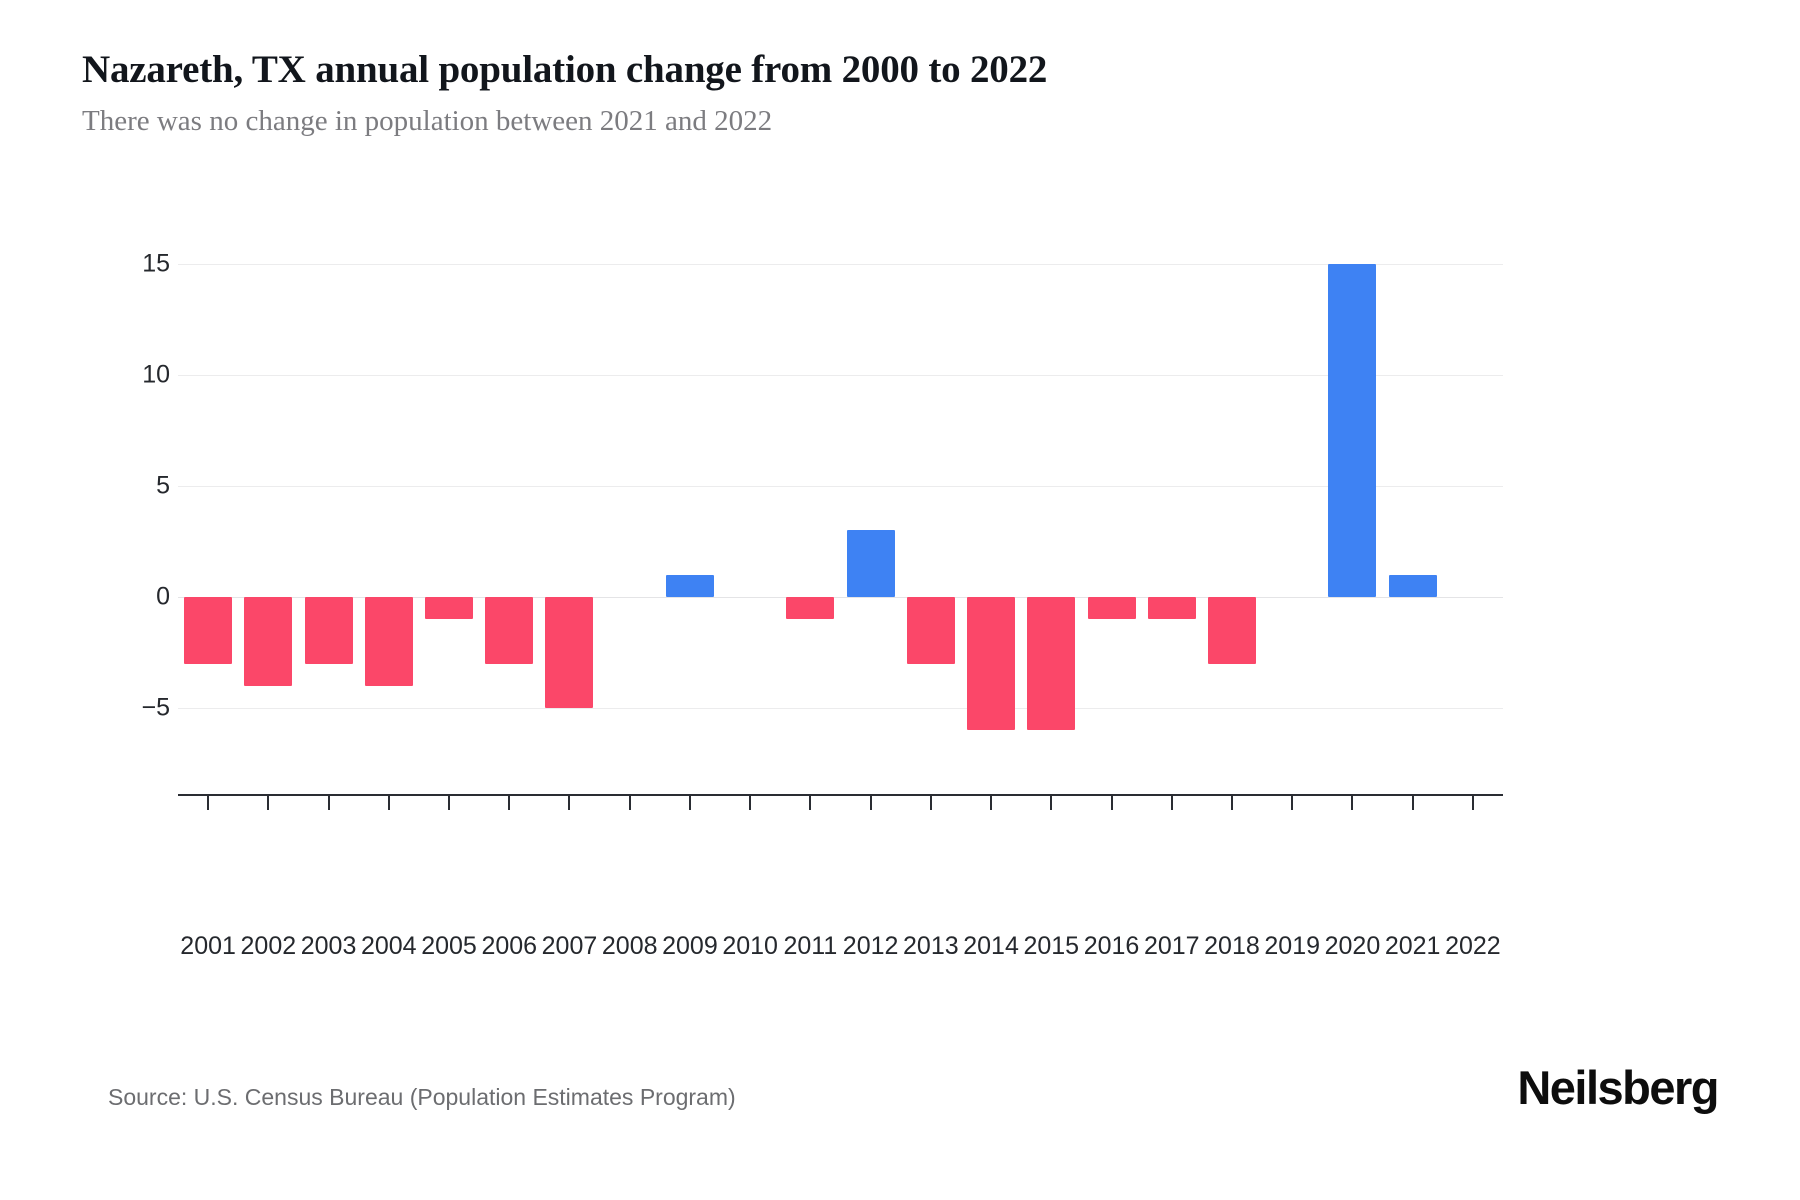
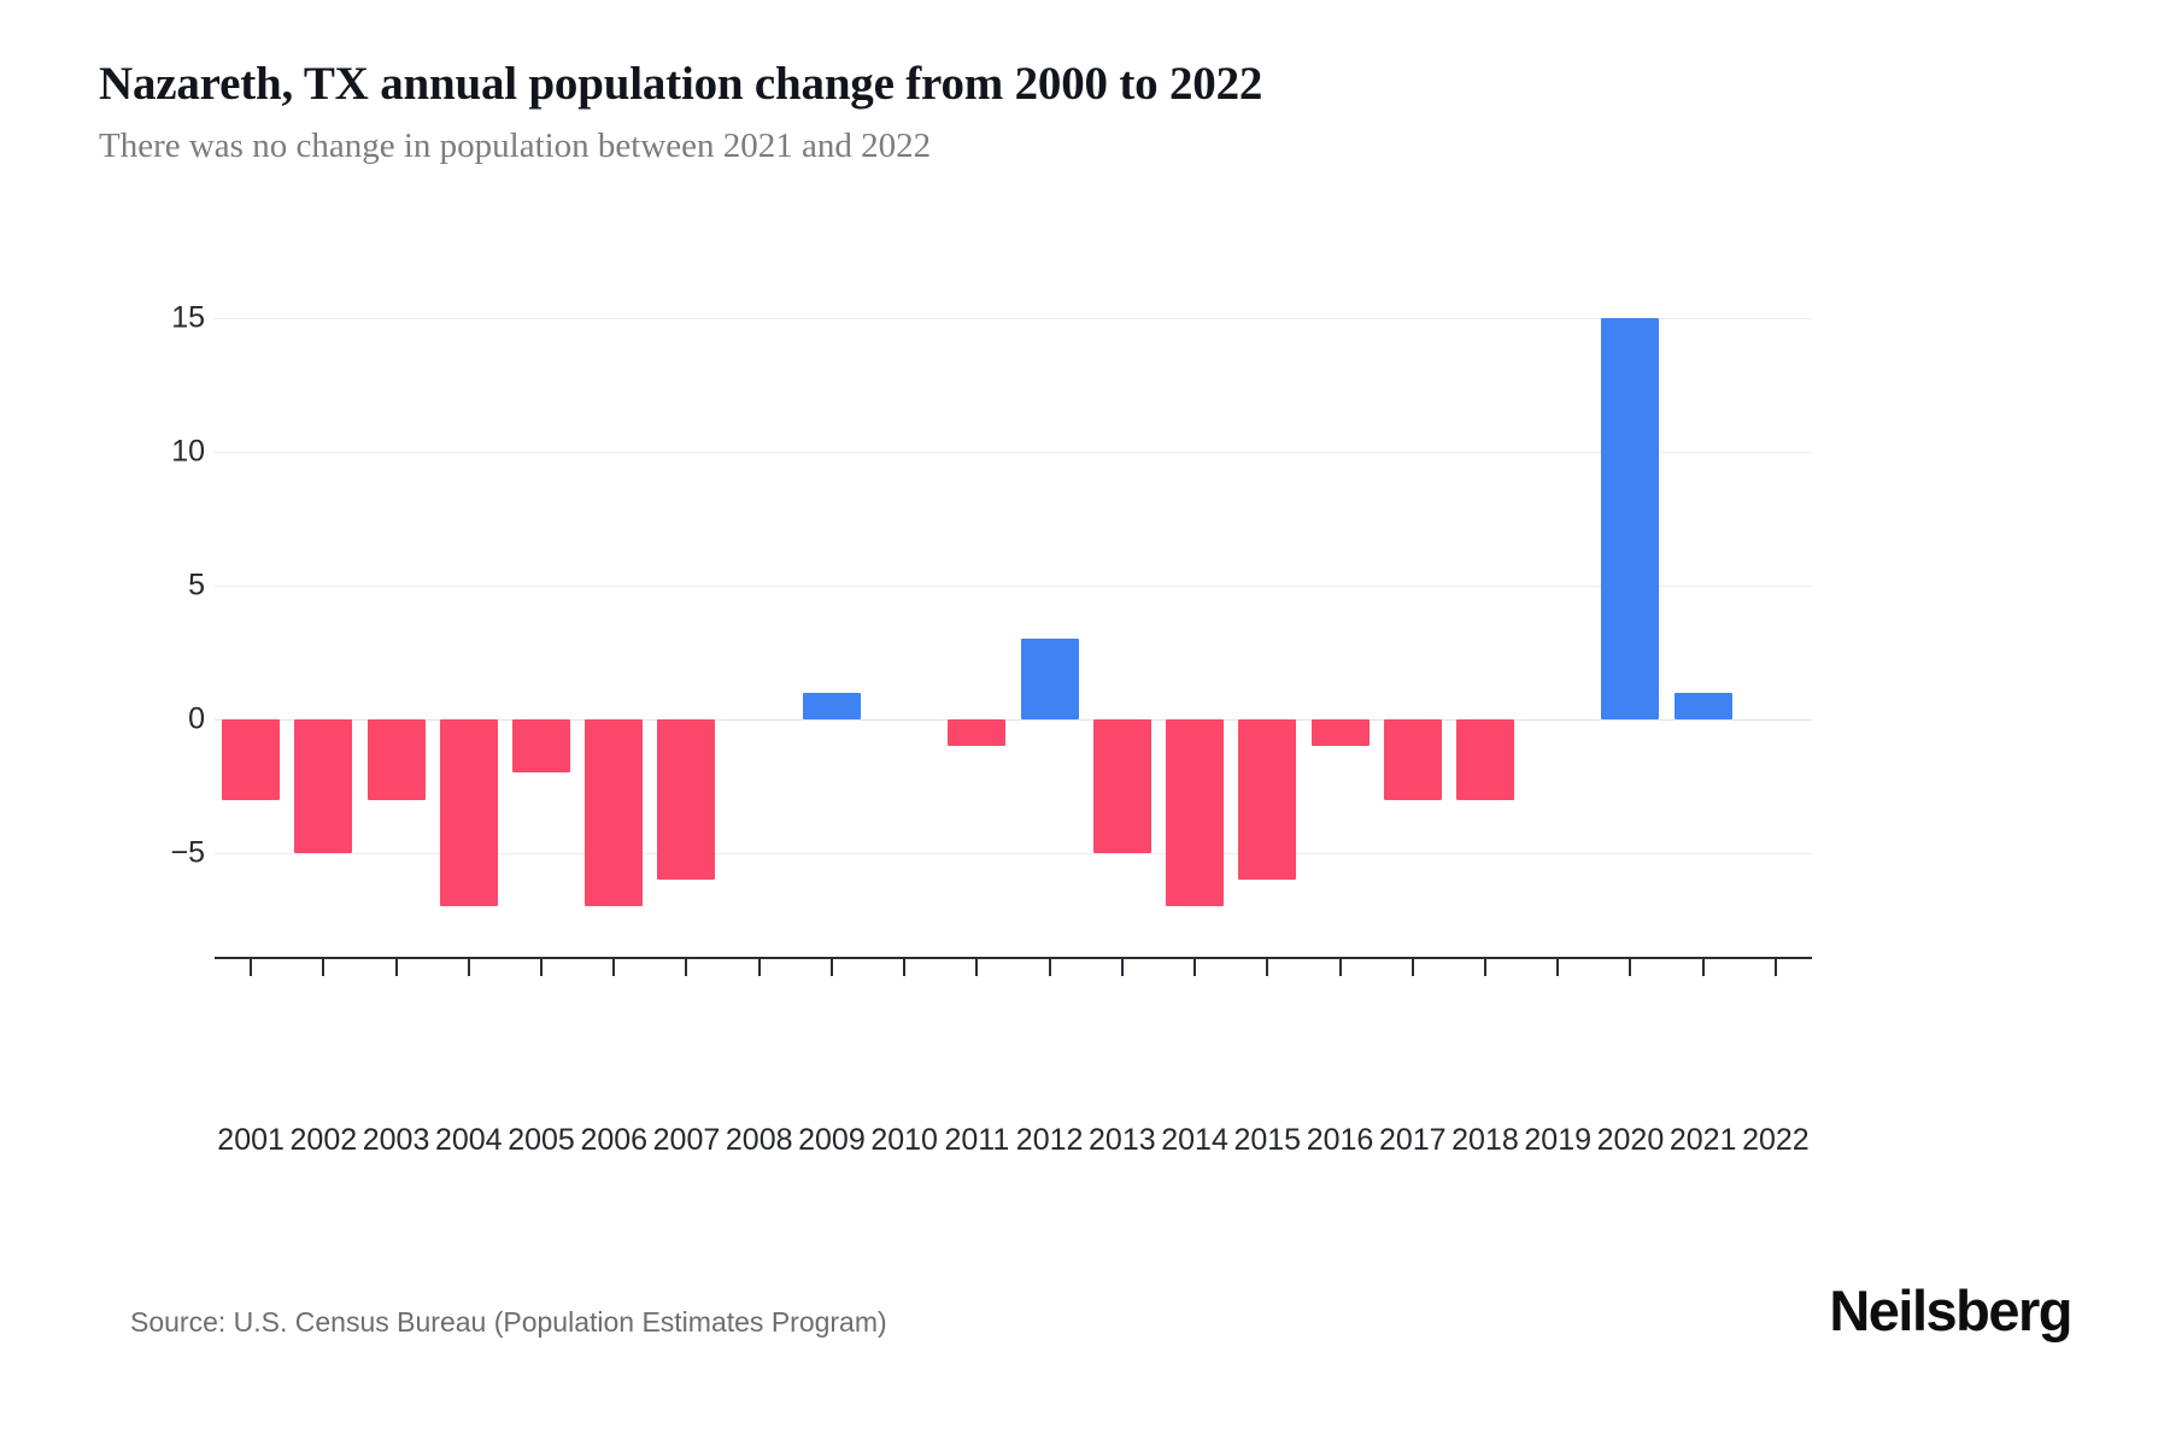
2002: -4 -> -5
2004: -4 -> -7
2005: -1 -> -2
2006: -3 -> -7
2007: -5 -> -6
2013: -3 -> -5
2014: -6 -> -7
2017: -1 -> -3
